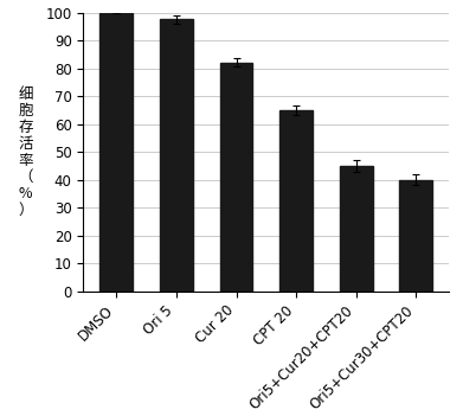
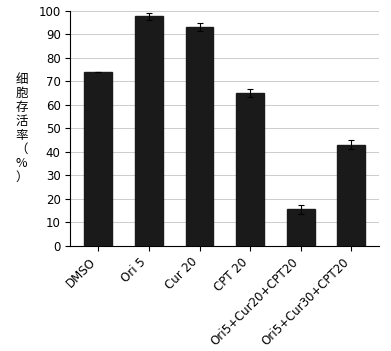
DMSO: 100.0 -> 74.0
Cur 20: 82.0 -> 93.0
Ori5+Cur20+CPT20: 45.0 -> 15.5
Ori5+Cur30+CPT20: 40.0 -> 43.0
